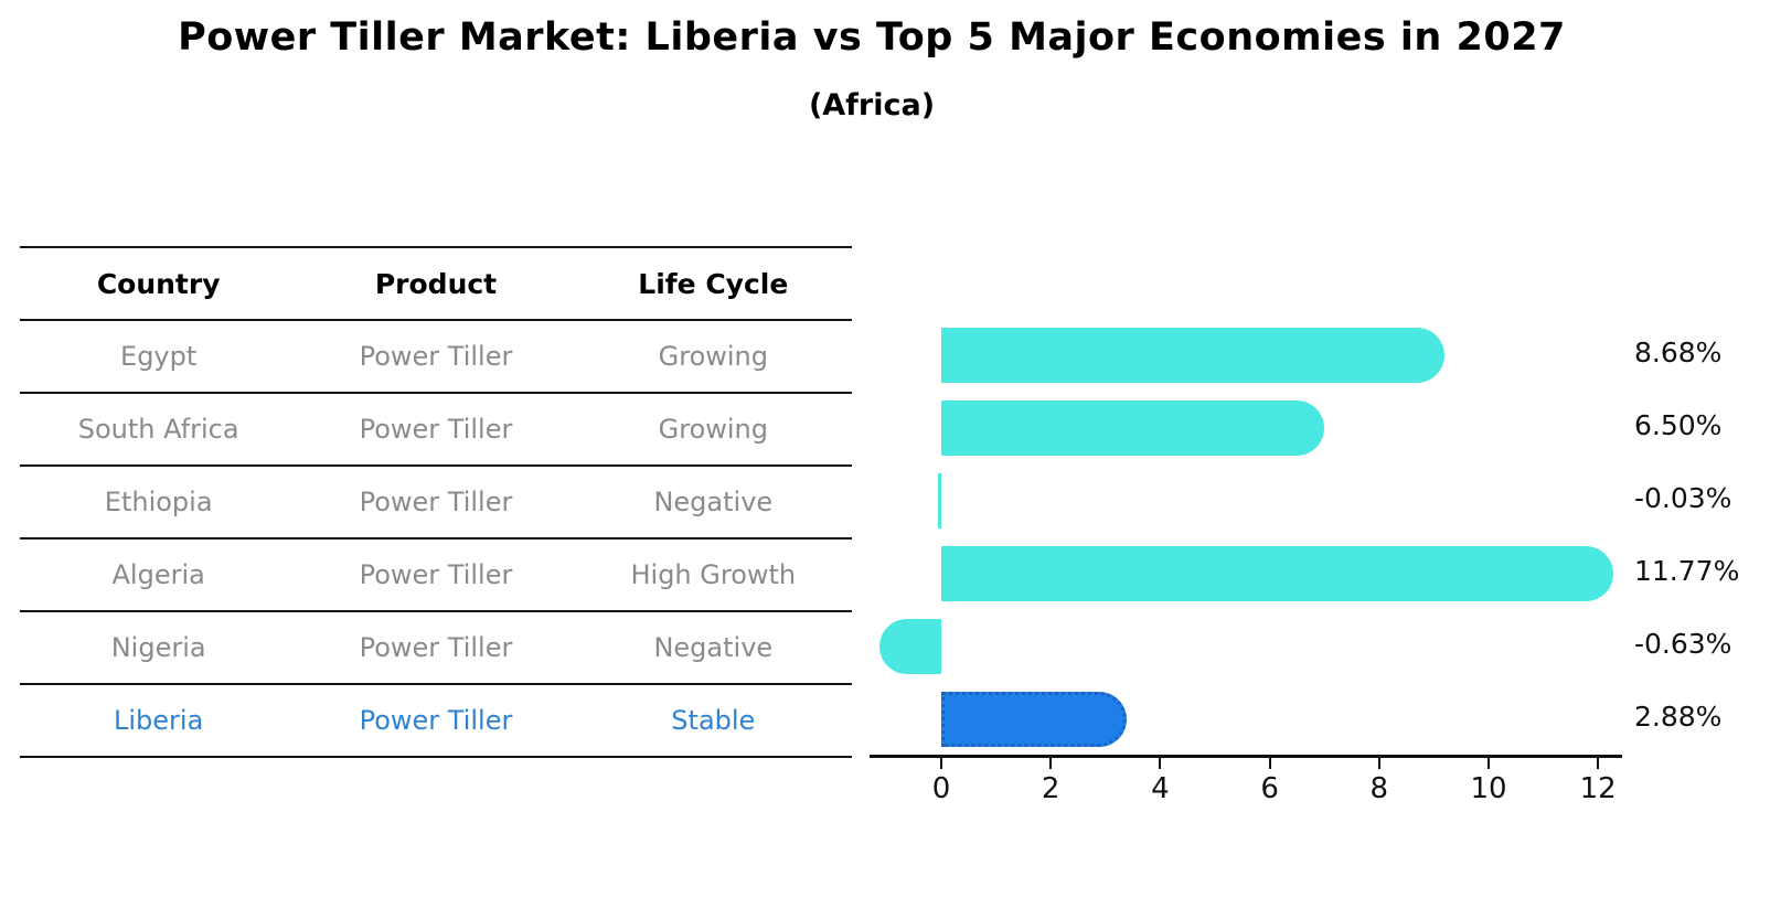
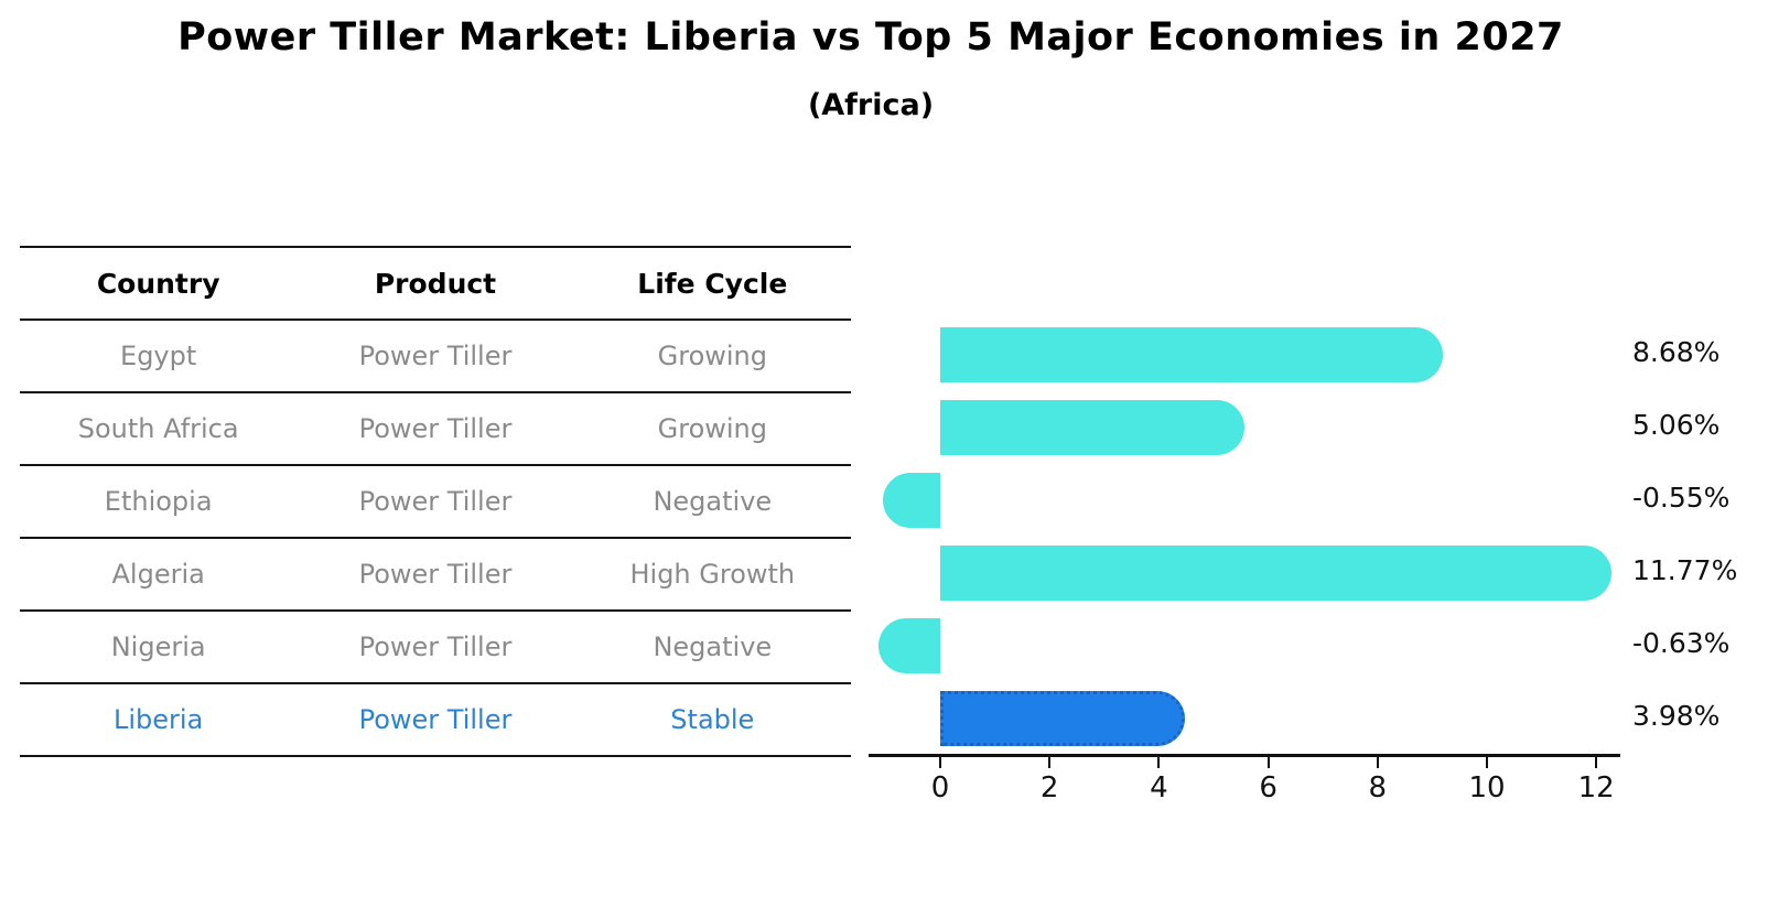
South Africa: 6.50% -> 5.06%
Ethiopia: -0.03% -> -0.55%
Liberia: 2.88% -> 3.98%
